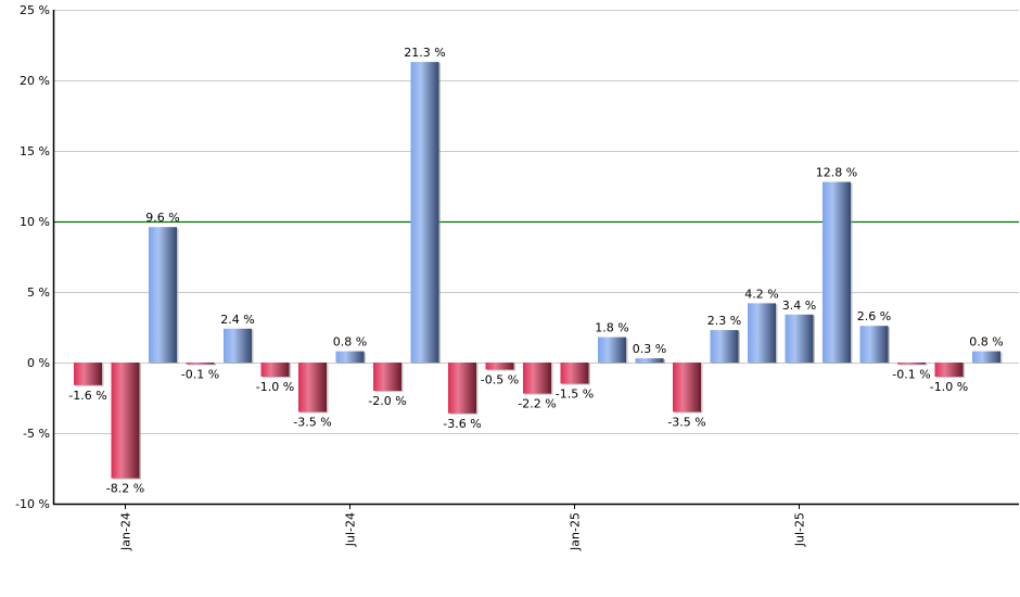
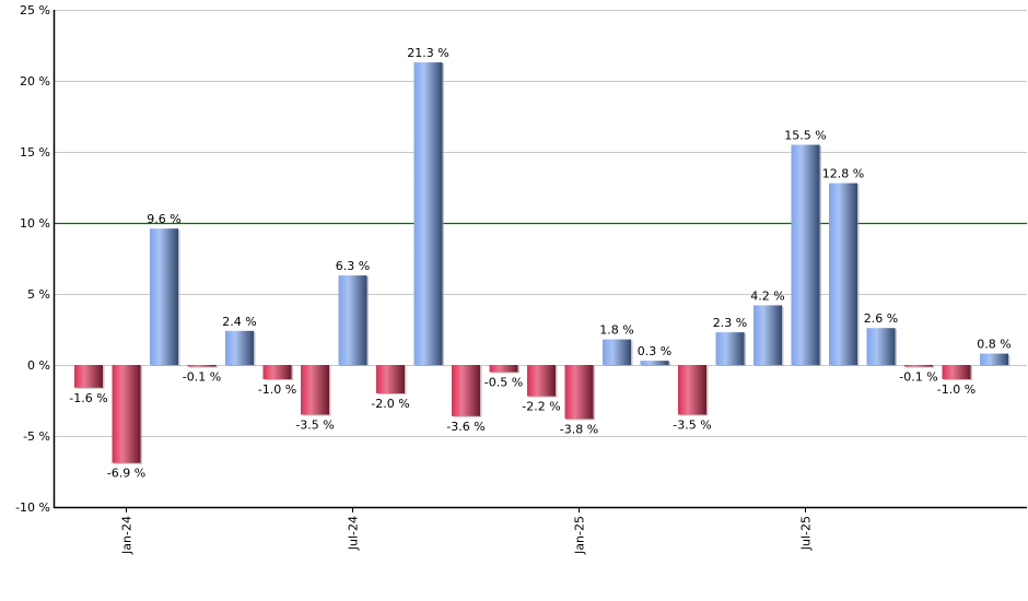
Jan-24: -8.2 -> -6.9
Jul-24: 0.8 -> 6.3
Jan-25: -1.5 -> -3.8
Jul-25: 3.4 -> 15.5
